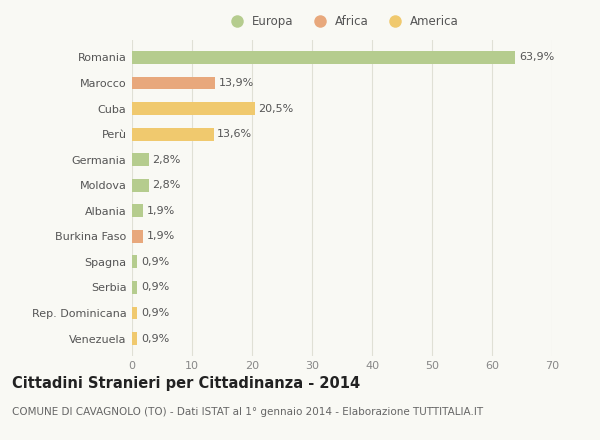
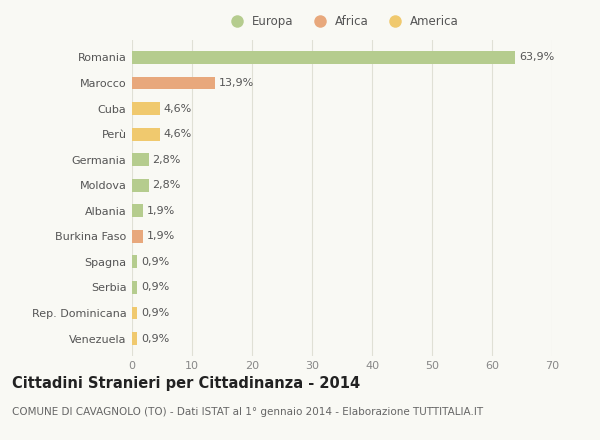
Cuba: 20,5% -> 4,6%
Perù: 13,6% -> 4,6%
